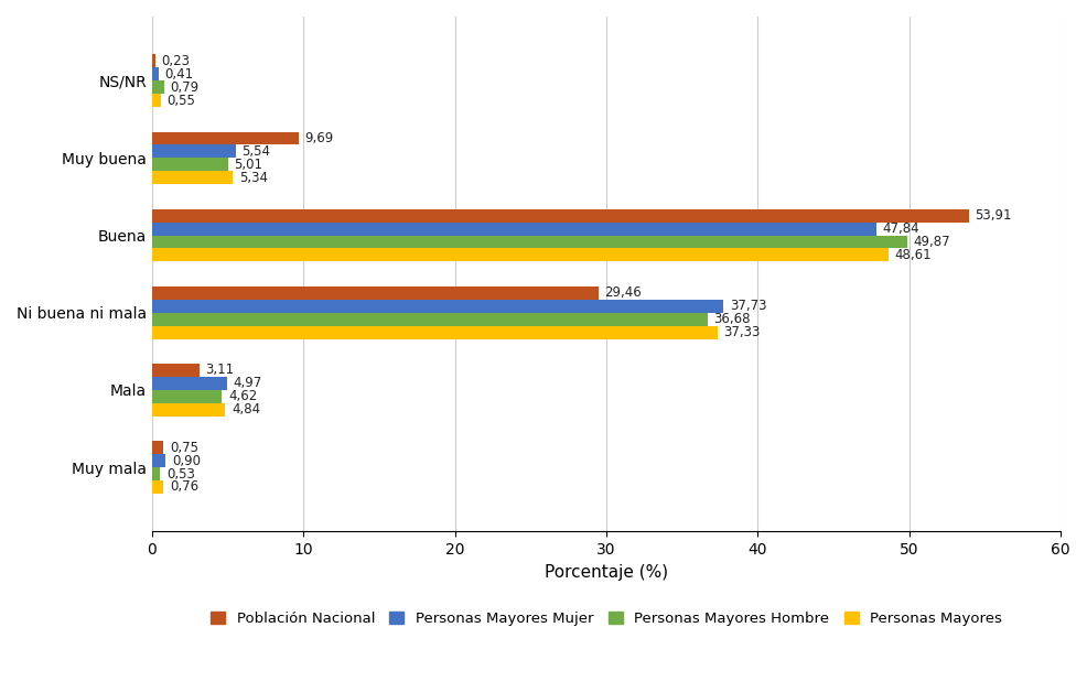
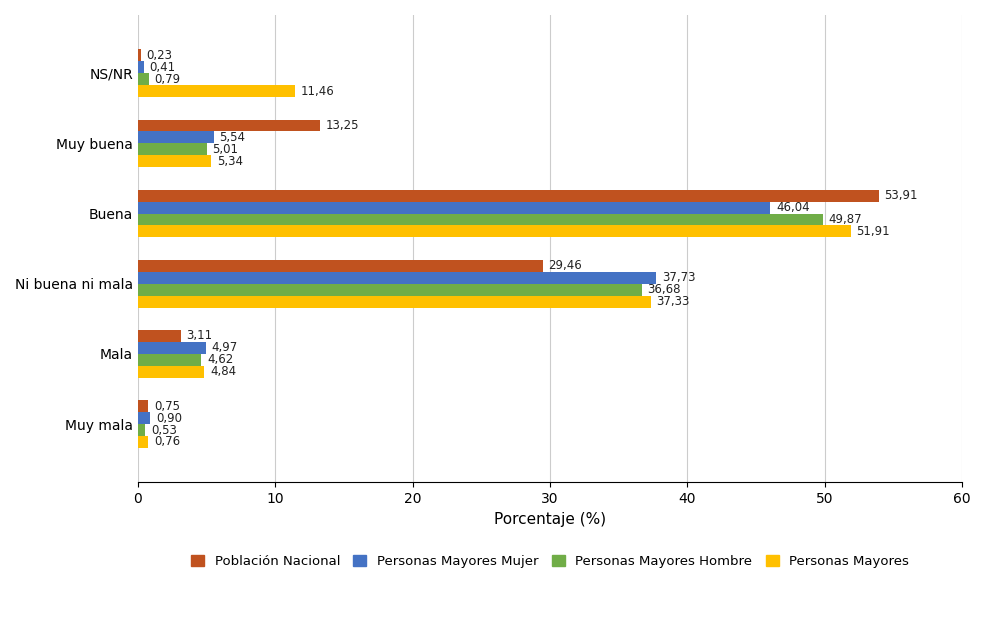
Personas Mayores/NS/NR: 0,55 -> 11,46
Población Nacional/Muy buena: 9,69 -> 13,25
Personas Mayores Mujer/Buena: 47,84 -> 46,04
Personas Mayores/Buena: 48,61 -> 51,91
